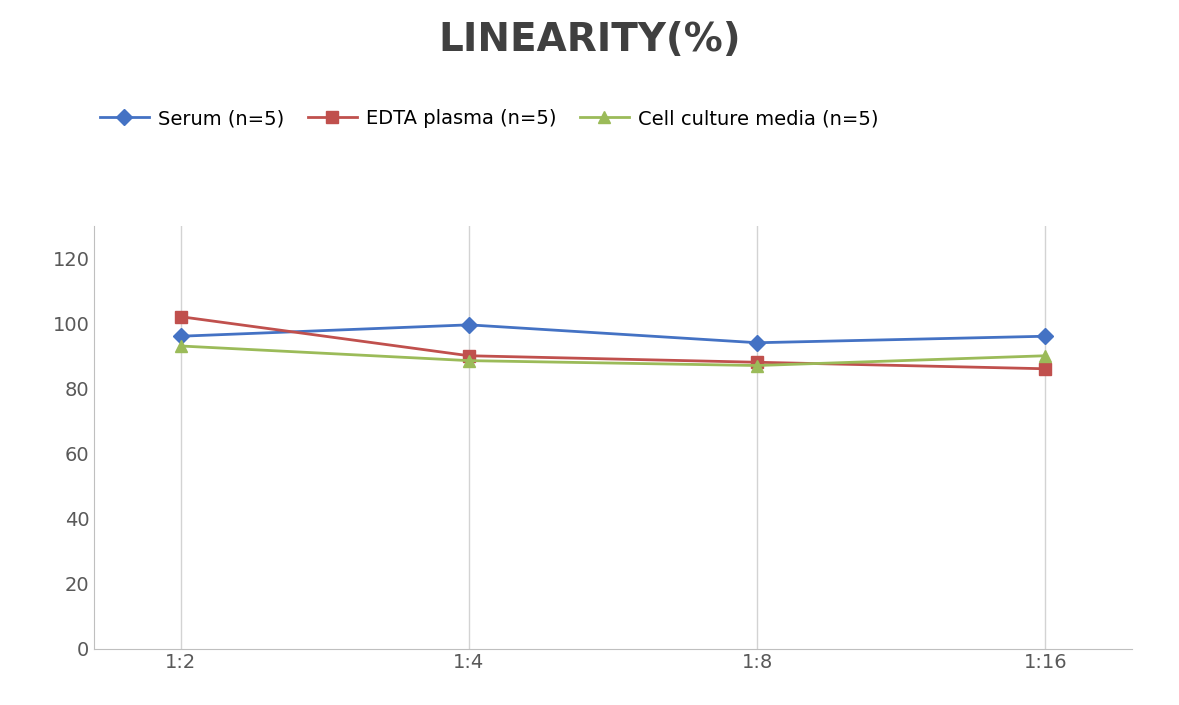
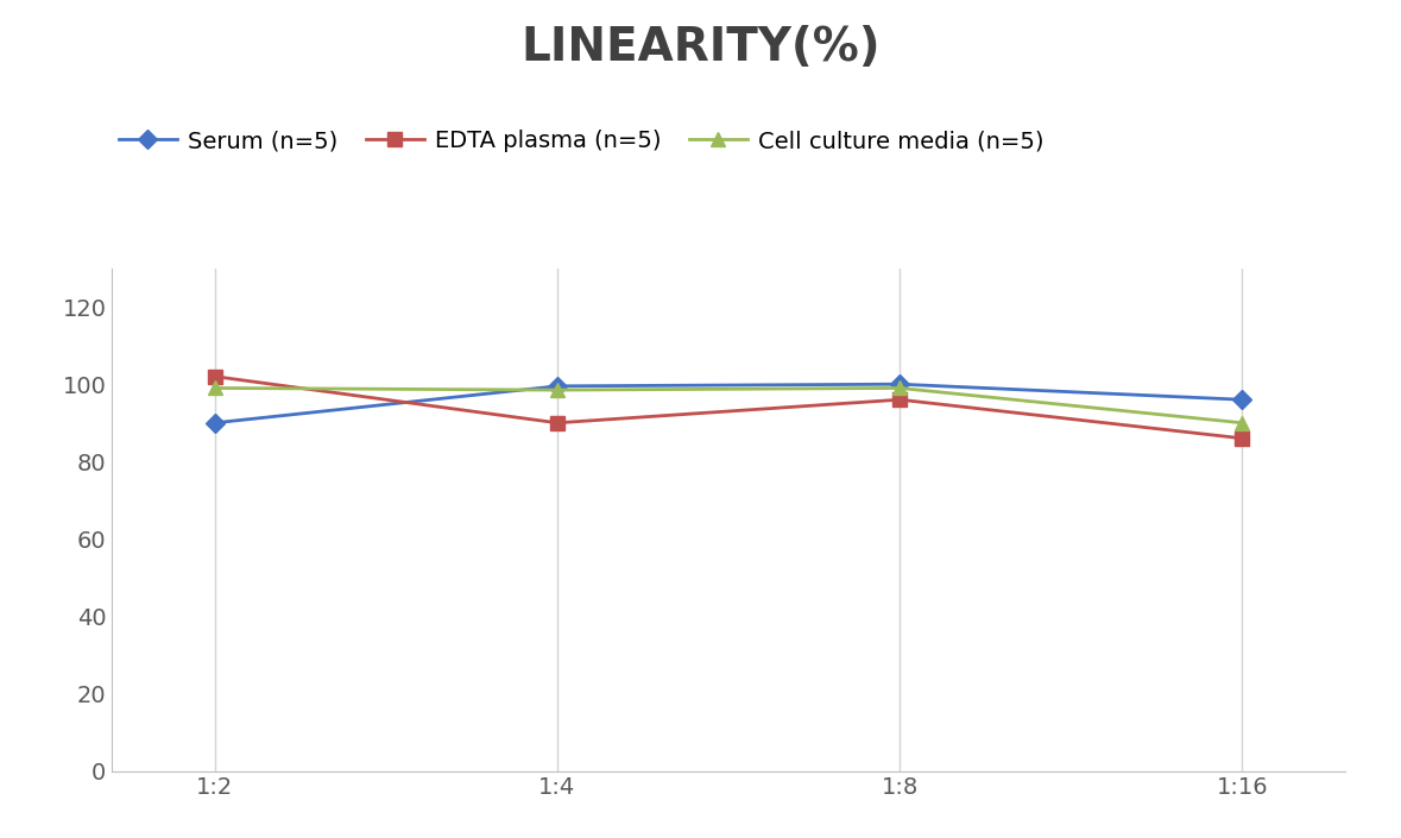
Serum (n=5)/1:2: 96.0 -> 90.0
Cell culture media (n=5)/1:2: 93.0 -> 99.0
Cell culture media (n=5)/1:4: 88.5 -> 98.5
Serum (n=5)/1:8: 94.0 -> 100.0
EDTA plasma (n=5)/1:8: 88 -> 96
Cell culture media (n=5)/1:8: 87.0 -> 99.0
